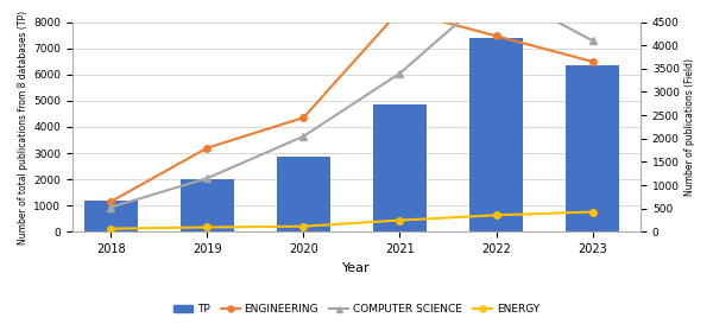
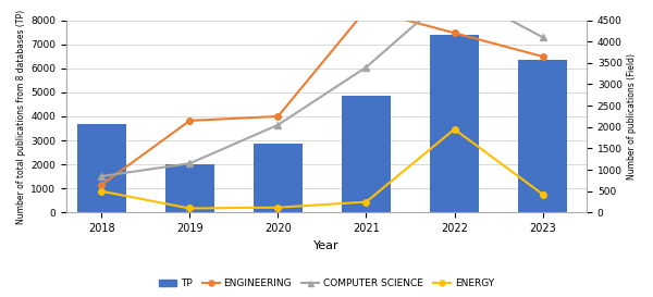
TP/2018: 1200 -> 3700
COMPUTER SCIENCE/2018: 530 -> 850
ENERGY/2018: 70 -> 500
ENGINEERING/2019: 1800 -> 2150
ENGINEERING/2020: 2450 -> 2250
ENERGY/2022: 360 -> 1950
